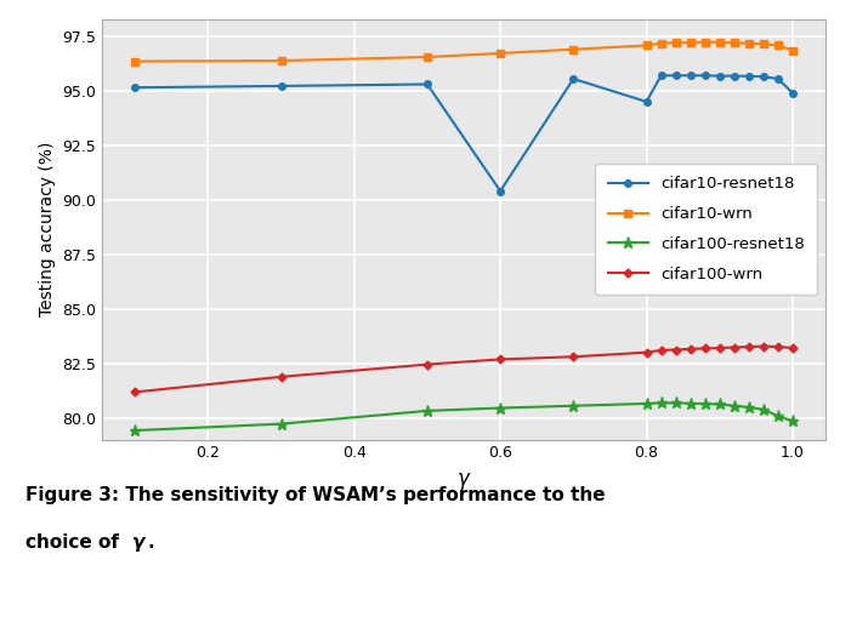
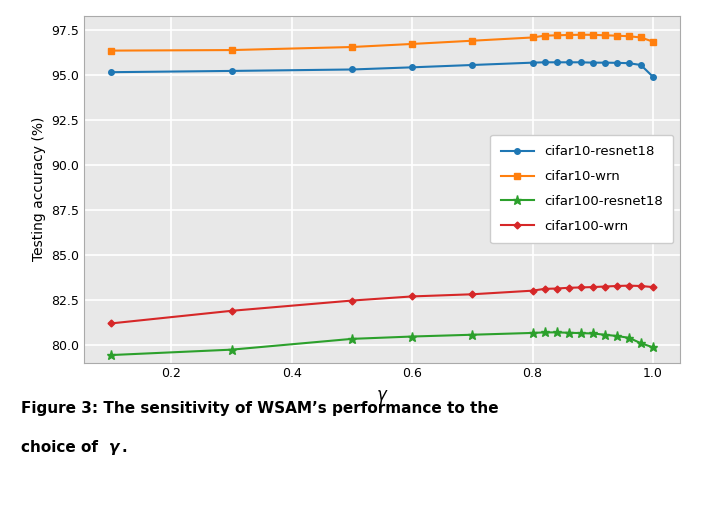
cifar10-resnet18/0.6: 90.4 -> 95.4
cifar10-resnet18/0.8: 94.5 -> 95.7
